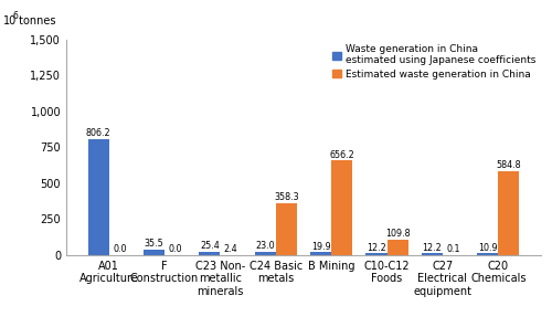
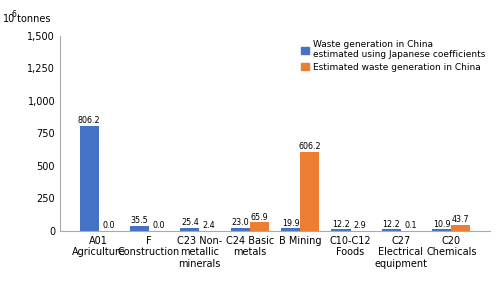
Estimated waste generation in China/C24 Basic metals: 358.3 -> 65.9
Estimated waste generation in China/B Mining: 656.2 -> 606.2
Estimated waste generation in China/C10-C12 Foods: 109.8 -> 2.9
Estimated waste generation in China/C20 Chemicals: 584.8 -> 43.7
